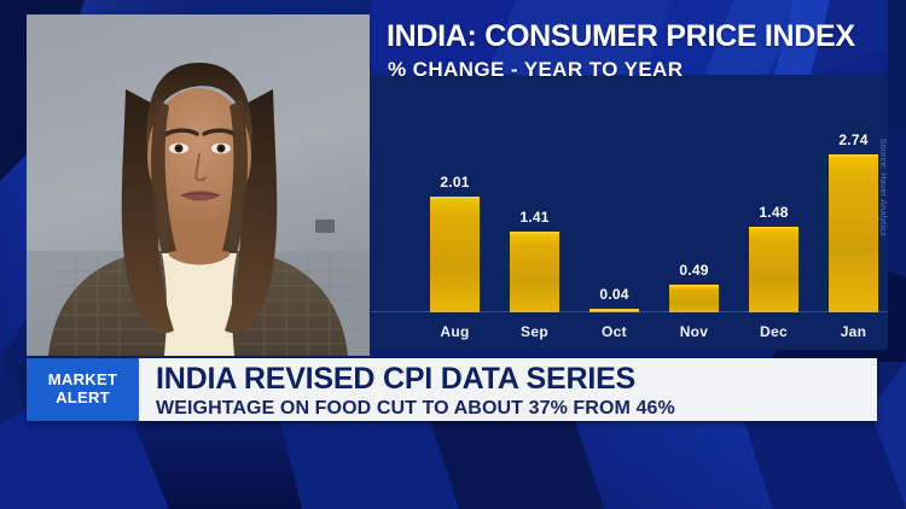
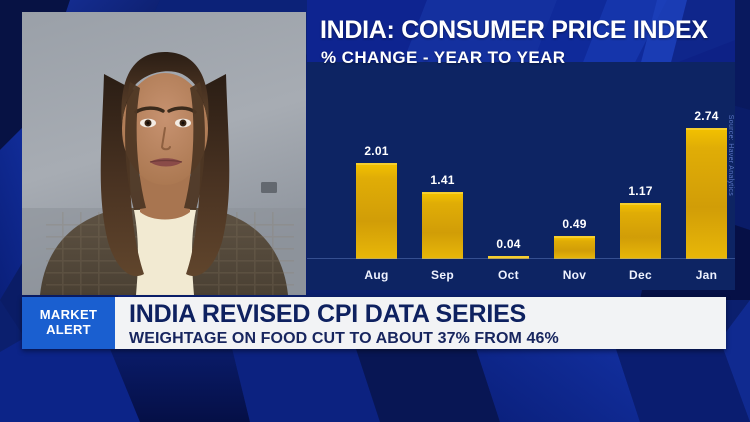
Dec: 1.48 -> 1.17
